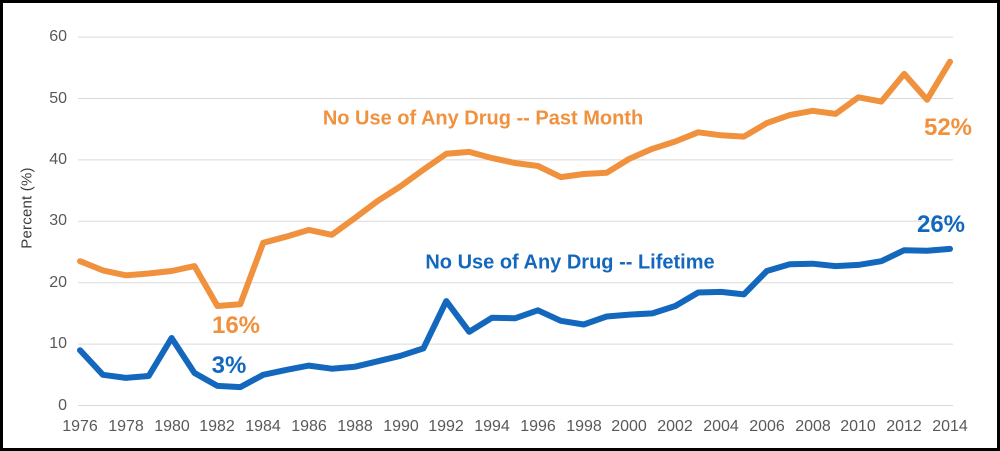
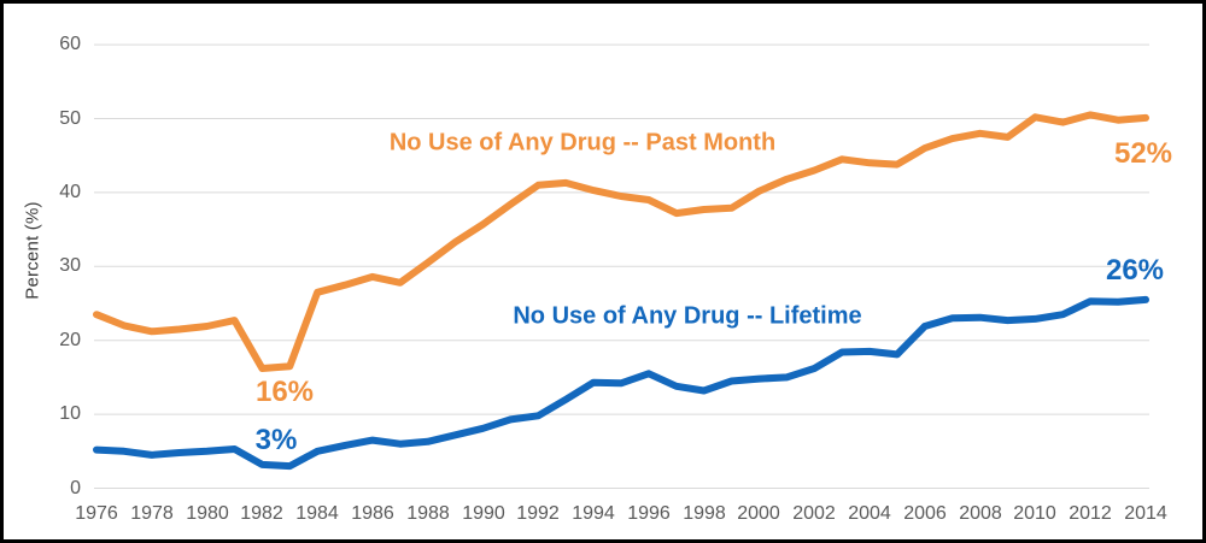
No Use of Any Drug -- Lifetime/1976: 9 -> 5
No Use of Any Drug -- Lifetime/1980: 11 -> 5
No Use of Any Drug -- Lifetime/1992: 17 -> 10
No Use of Any Drug -- Past Month/2012: 54 -> 50
No Use of Any Drug -- Past Month/2014: 56 -> 50
